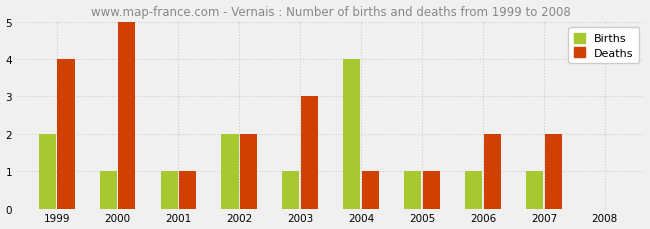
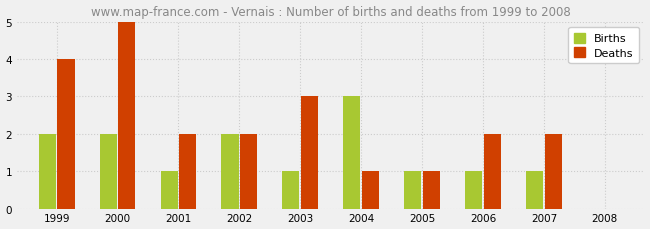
Births/2000: 1 -> 2
Deaths/2001: 1 -> 2
Births/2004: 4 -> 3
